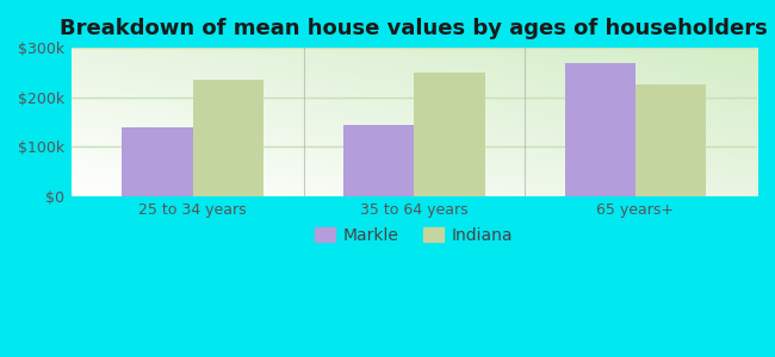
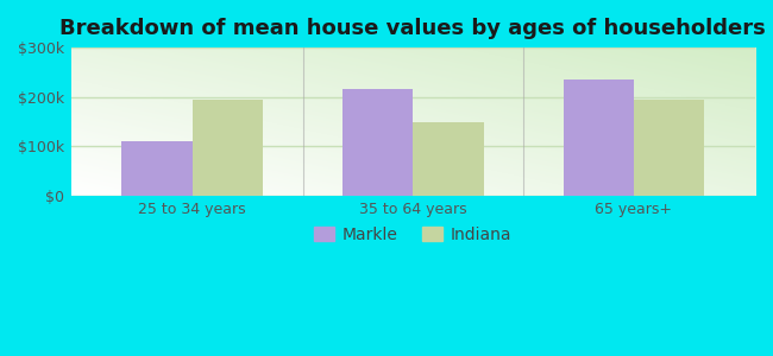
Markle/25 to 34 years: $140k -> $110k
Indiana/25 to 34 years: $235k -> $195k
Markle/35 to 64 years: $145k -> $215k
Indiana/35 to 64 years: $250k -> $150k
Markle/65 years+: $270k -> $235k
Indiana/65 years+: $225k -> $195k
